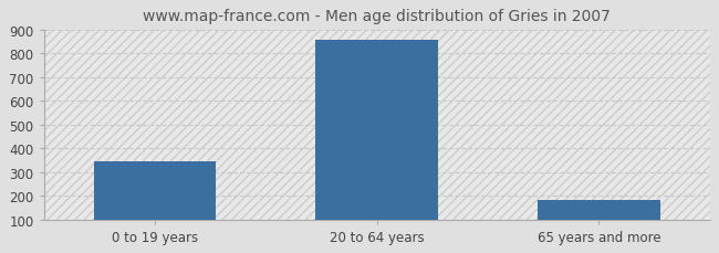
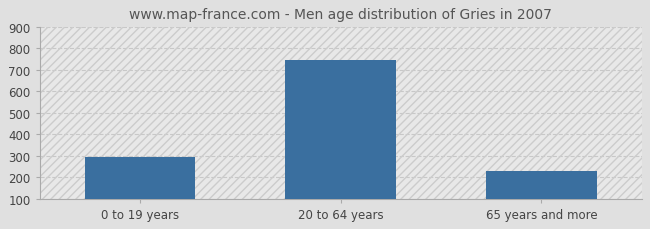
0 to 19 years: 345 -> 295
20 to 64 years: 855 -> 745
65 years and more: 180 -> 230
